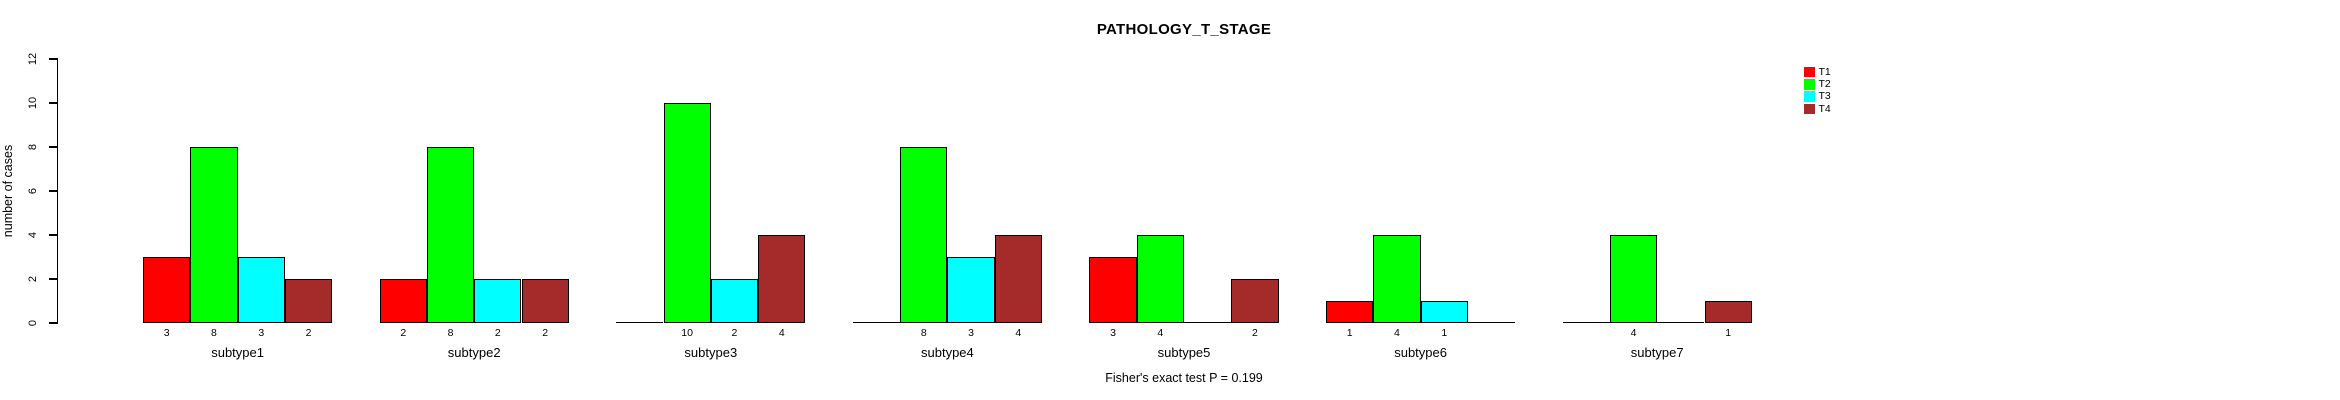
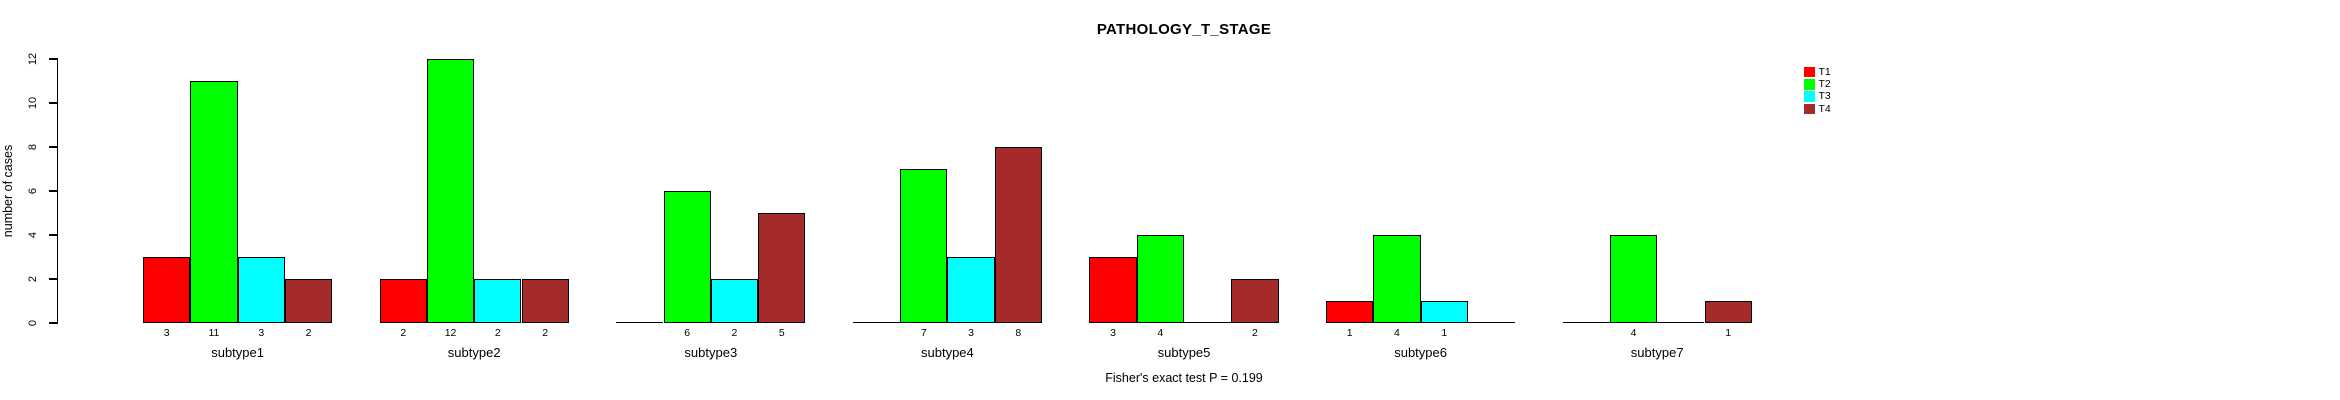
T2/subtype1: 8 -> 11
T2/subtype2: 8 -> 12
T2/subtype3: 10 -> 6
T4/subtype3: 4 -> 5
T2/subtype4: 8 -> 7
T4/subtype4: 4 -> 8
